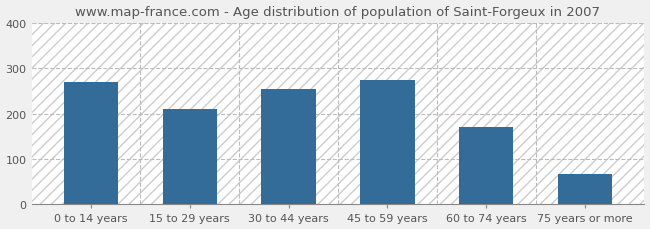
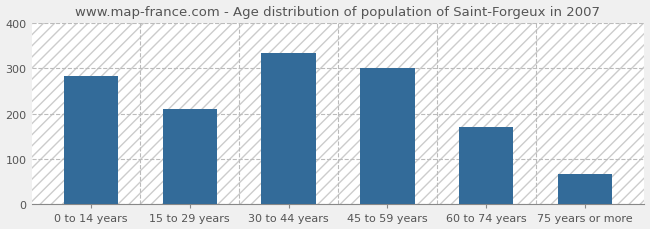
0 to 14 years: 270 -> 283
30 to 44 years: 255 -> 333
45 to 59 years: 275 -> 300
